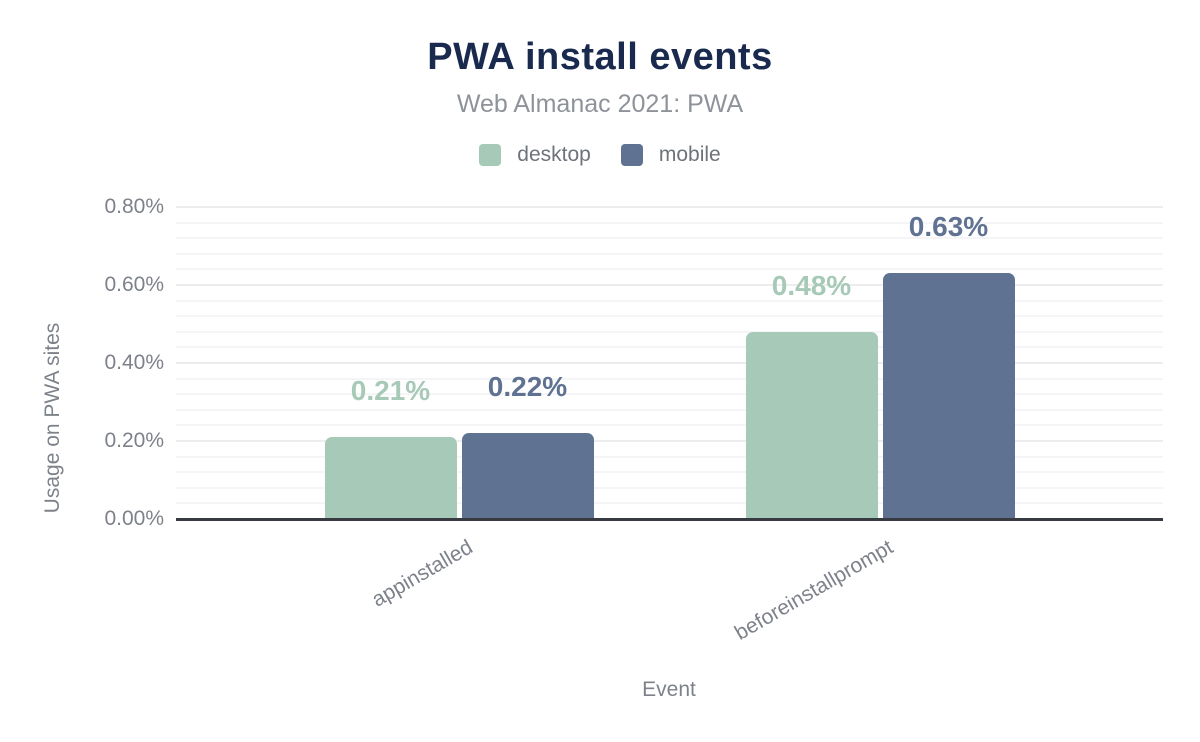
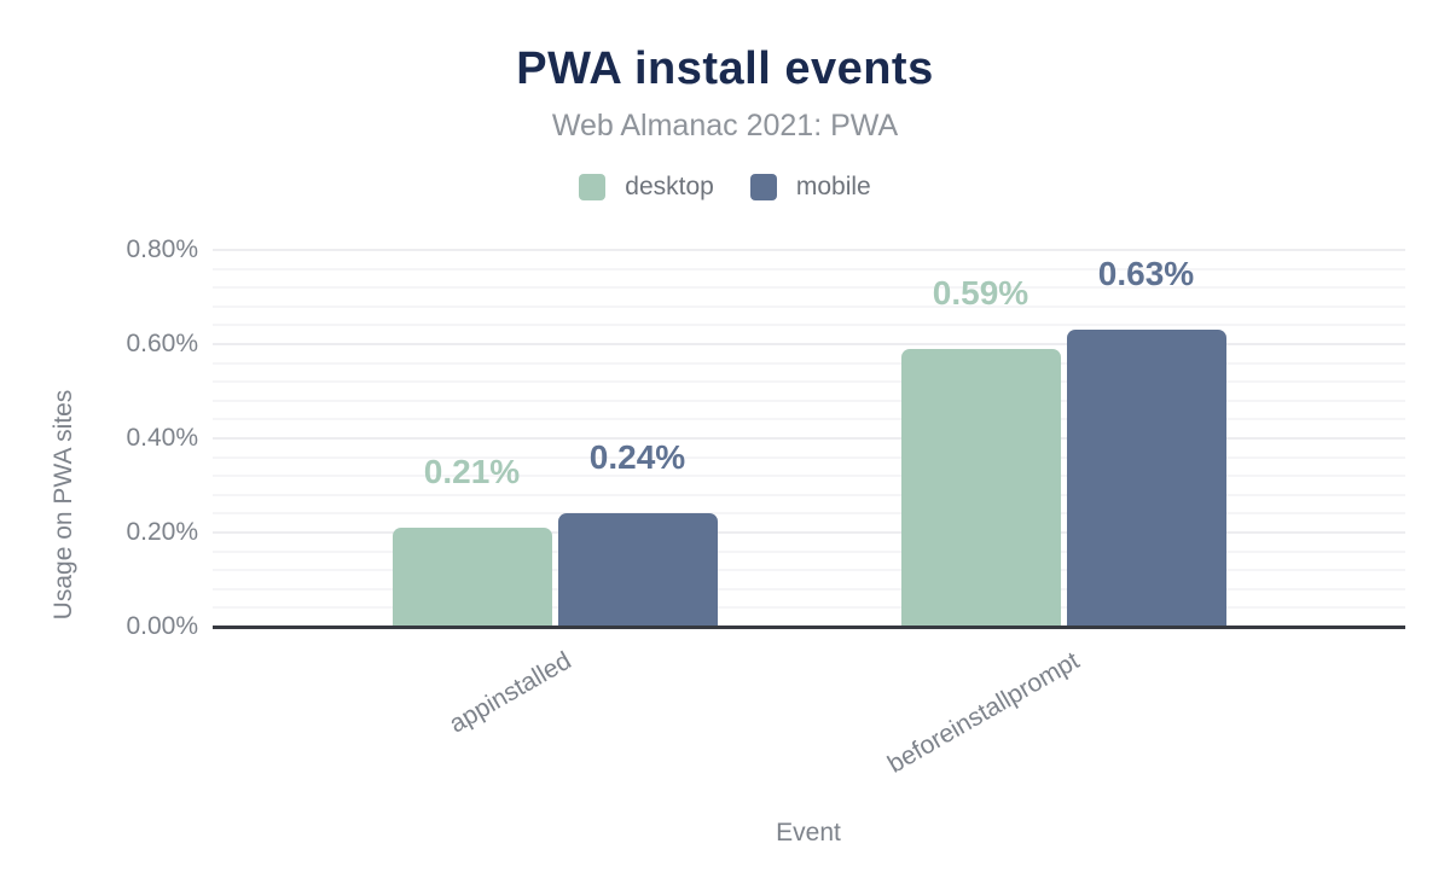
mobile/appinstalled: 0.22% -> 0.24%
desktop/beforeinstallprompt: 0.48% -> 0.59%
